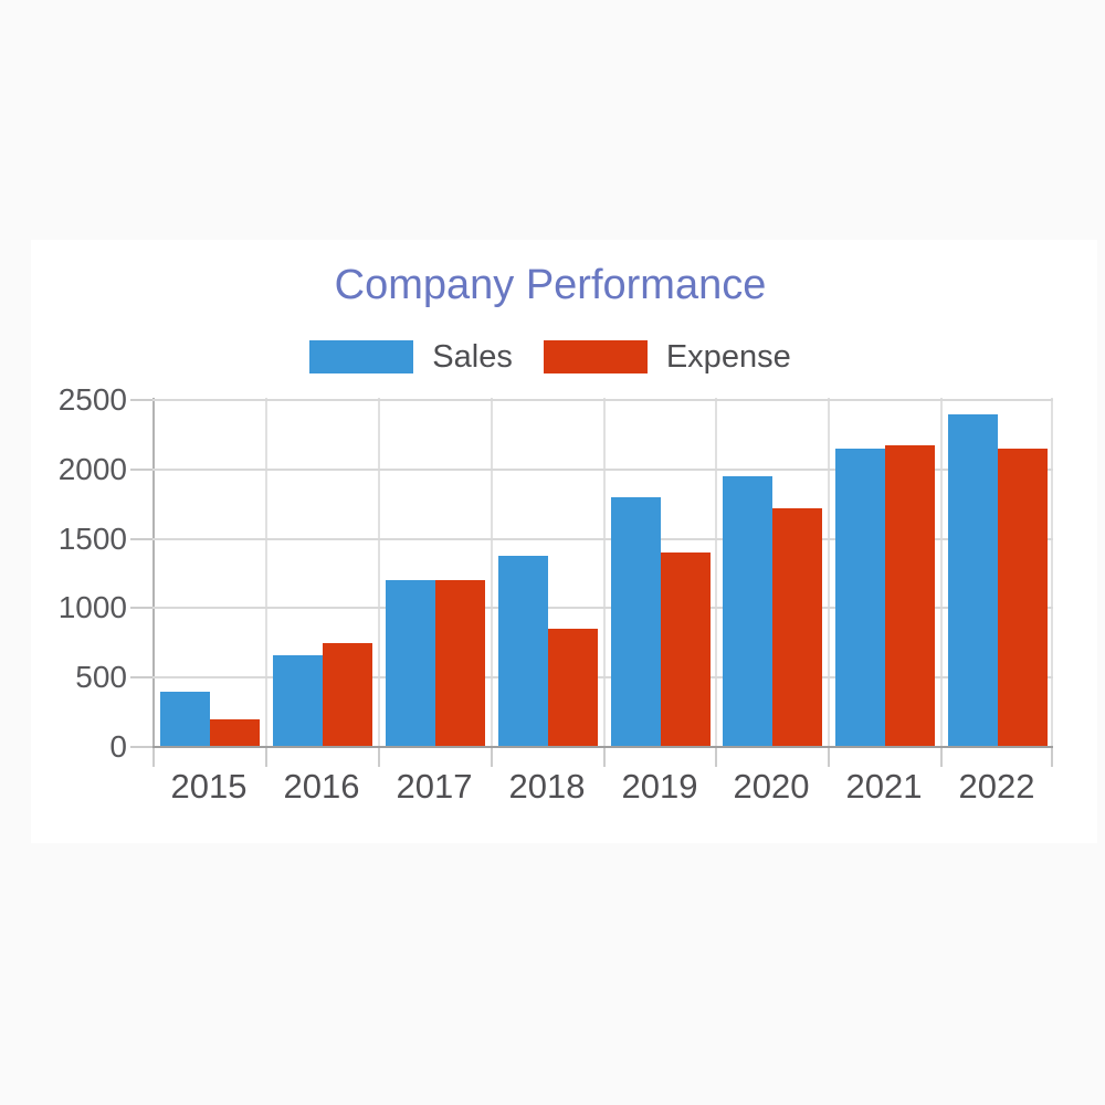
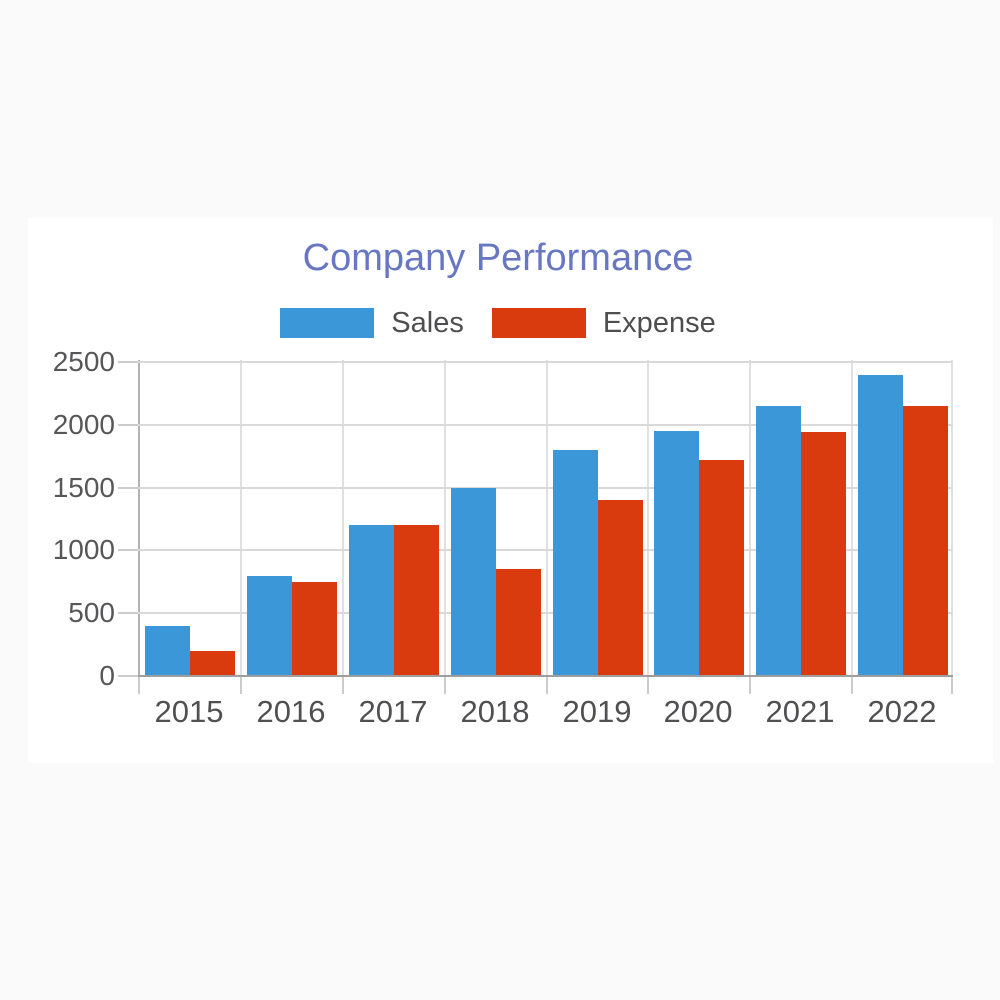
Sales/2016: 660 -> 800
Sales/2018: 1380 -> 1500
Expense/2021: 2170 -> 1940
